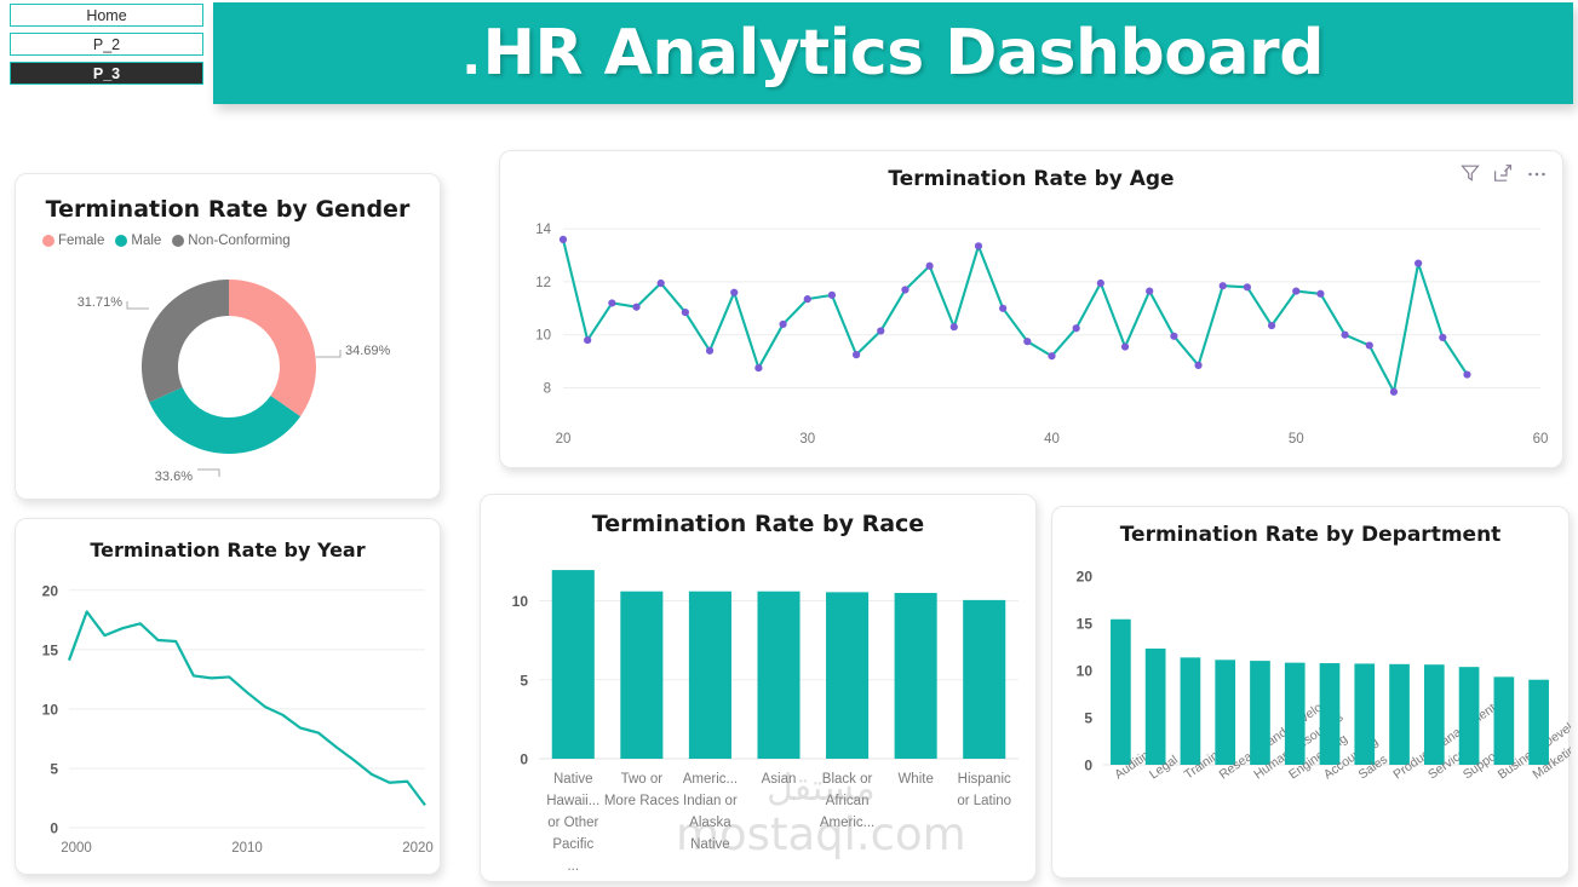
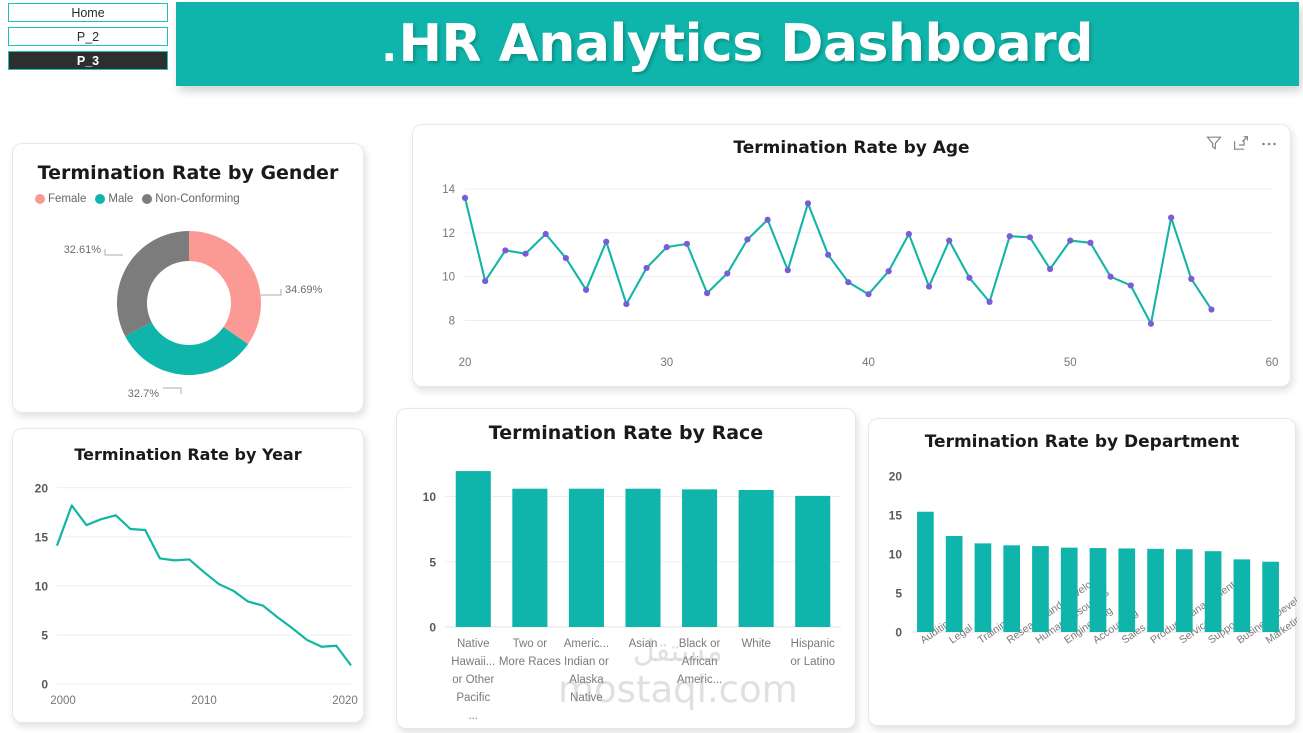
Termination Rate by Gender/Male: 33.6% -> 32.7%
Termination Rate by Gender/Non-Conforming: 31.71% -> 32.61%
